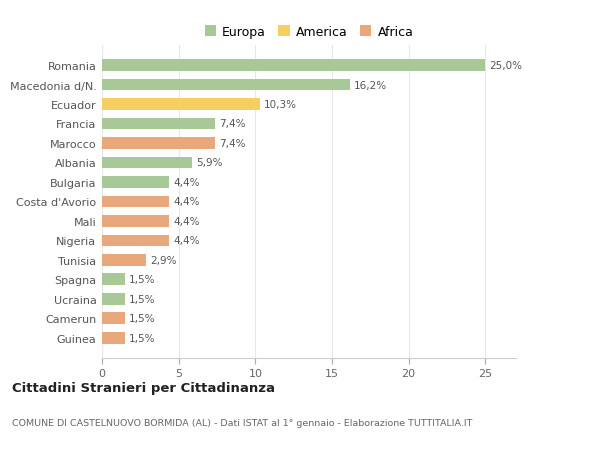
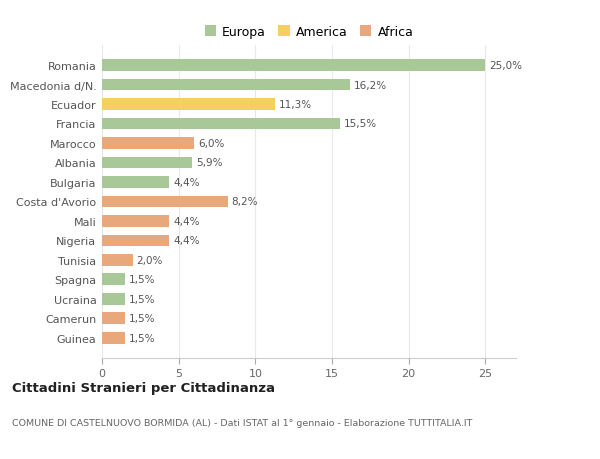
Ecuador: 10,3% -> 11,3%
Francia: 7,4% -> 15,5%
Marocco: 7,4% -> 6,0%
Costa d'Avorio: 4,4% -> 8,2%
Tunisia: 2,9% -> 2,0%
